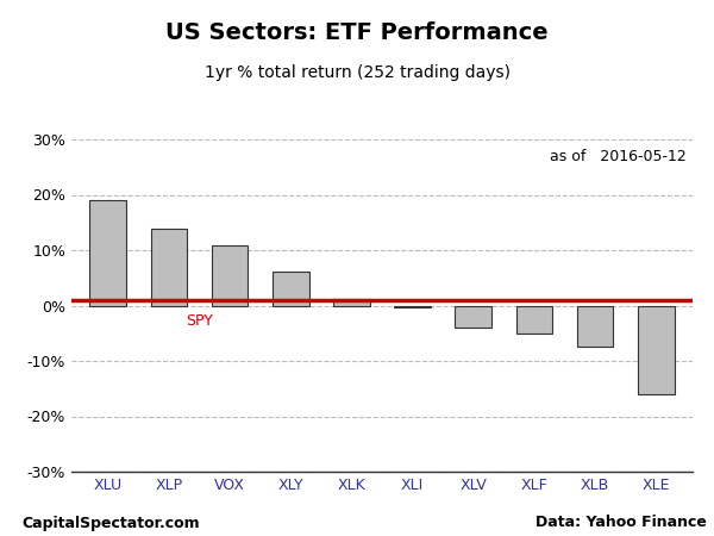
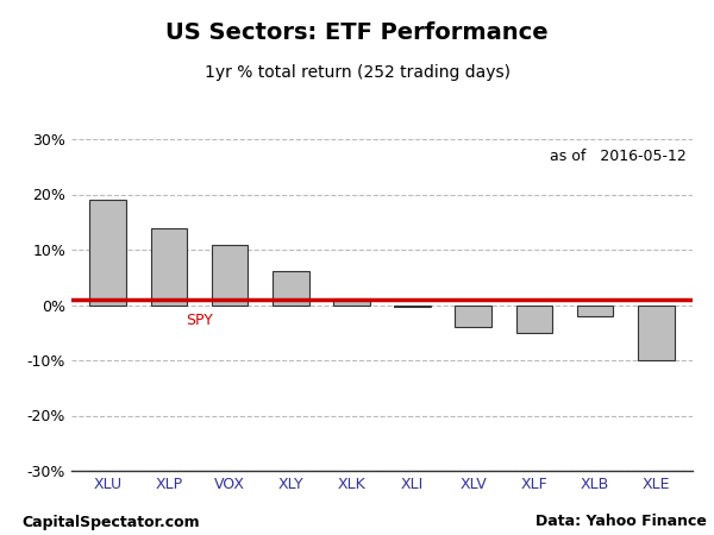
XLB: -7.5% -> -2.0%
XLE: -16.0% -> -10.0%
